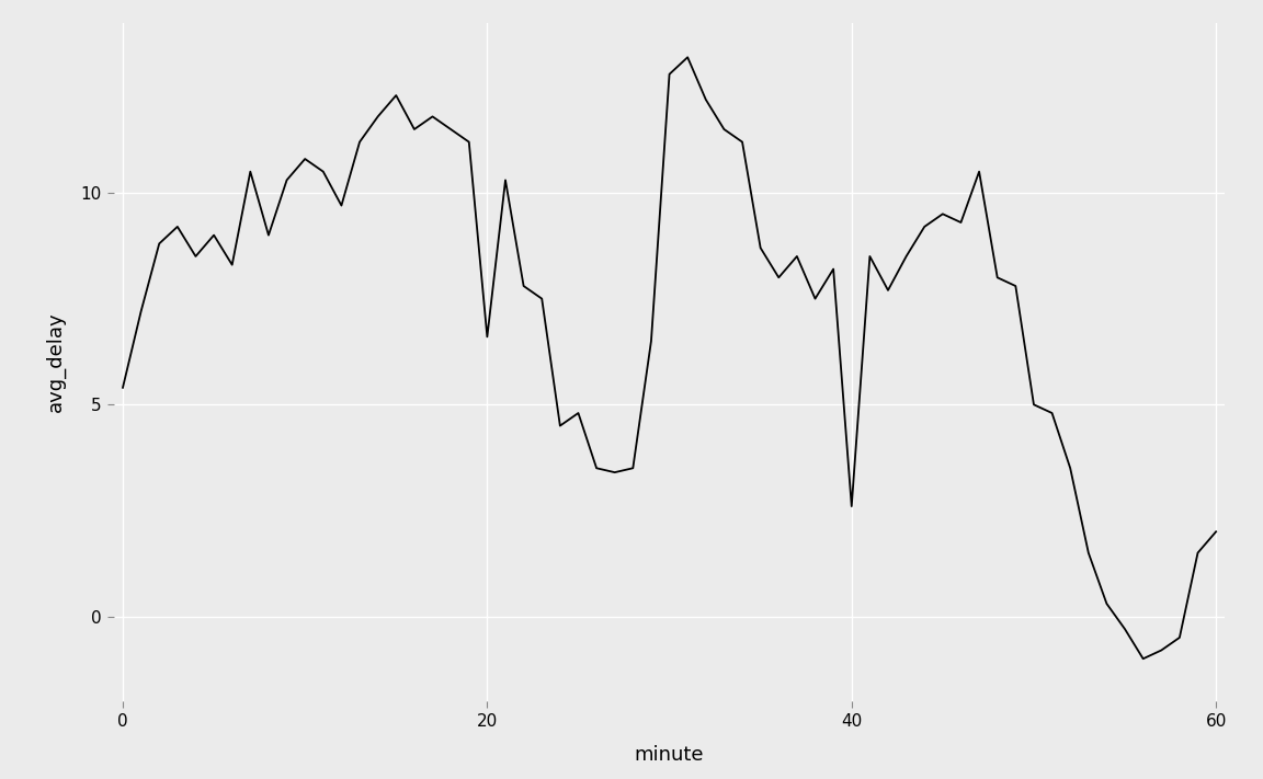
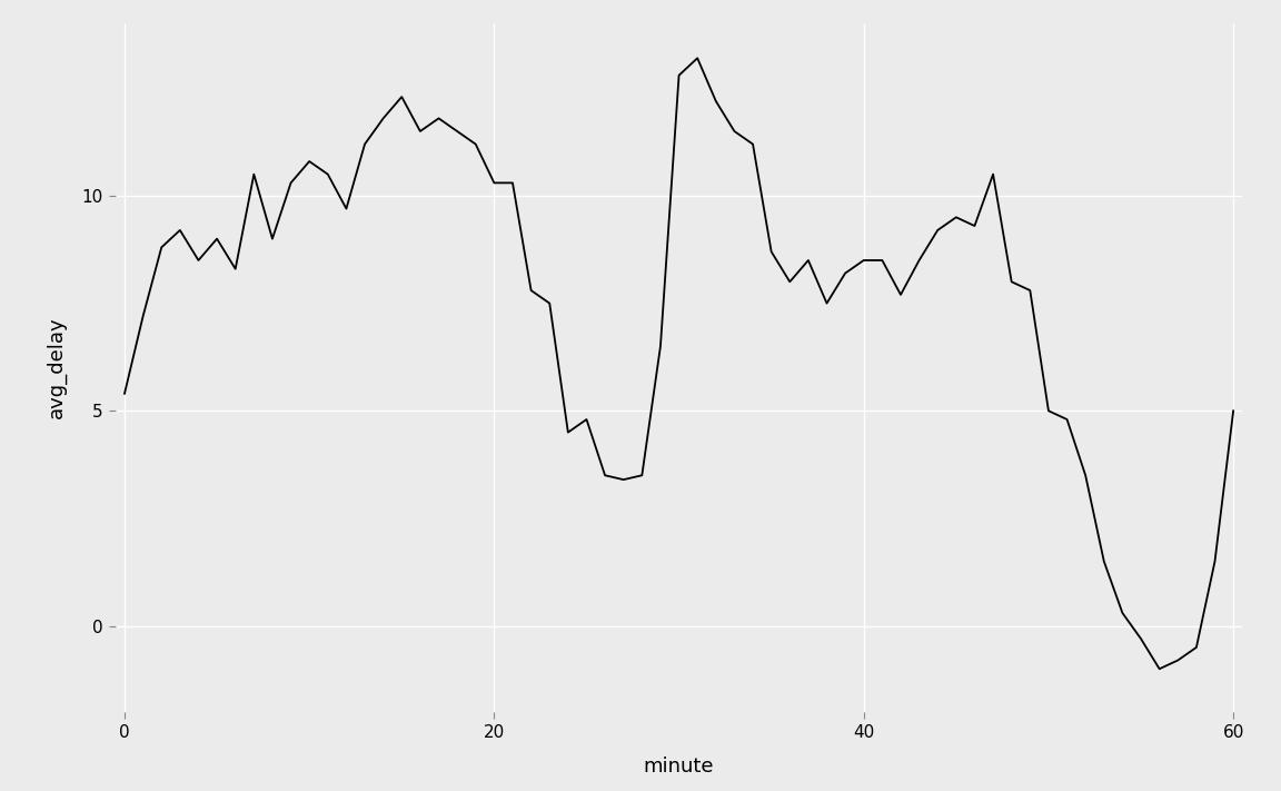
20: 6.6 -> 10.3
40: 2.6 -> 8.5
60: 2.0 -> 5.0
